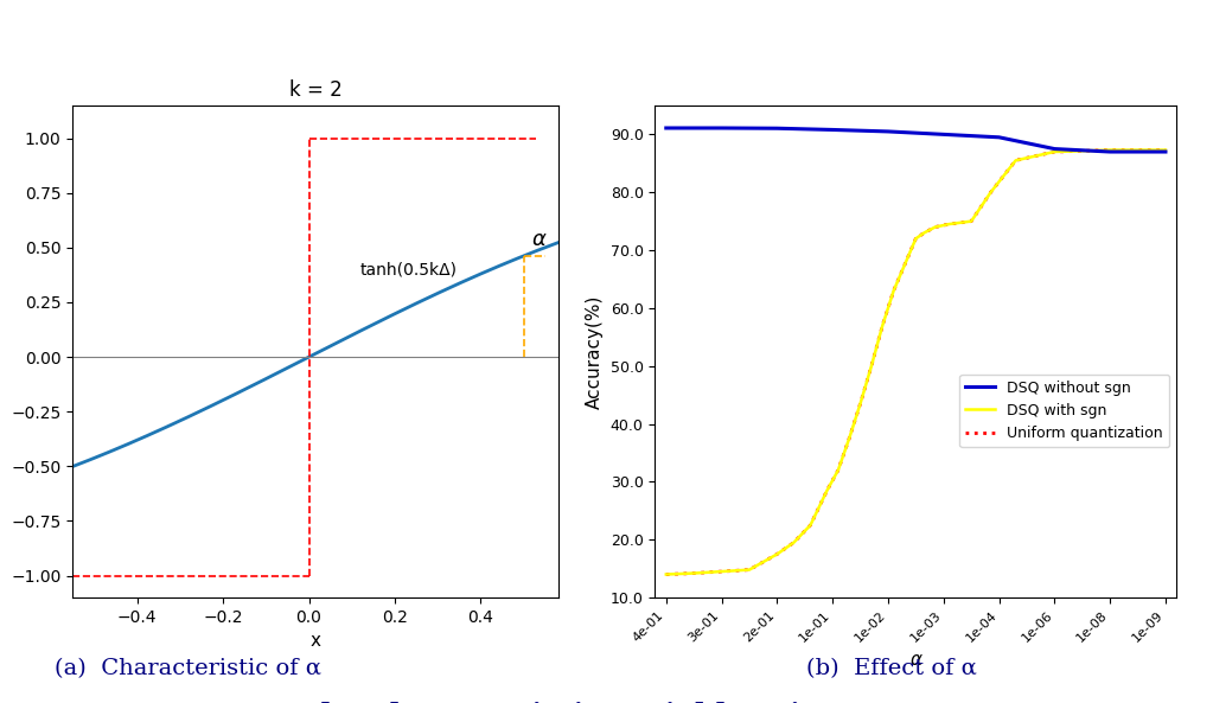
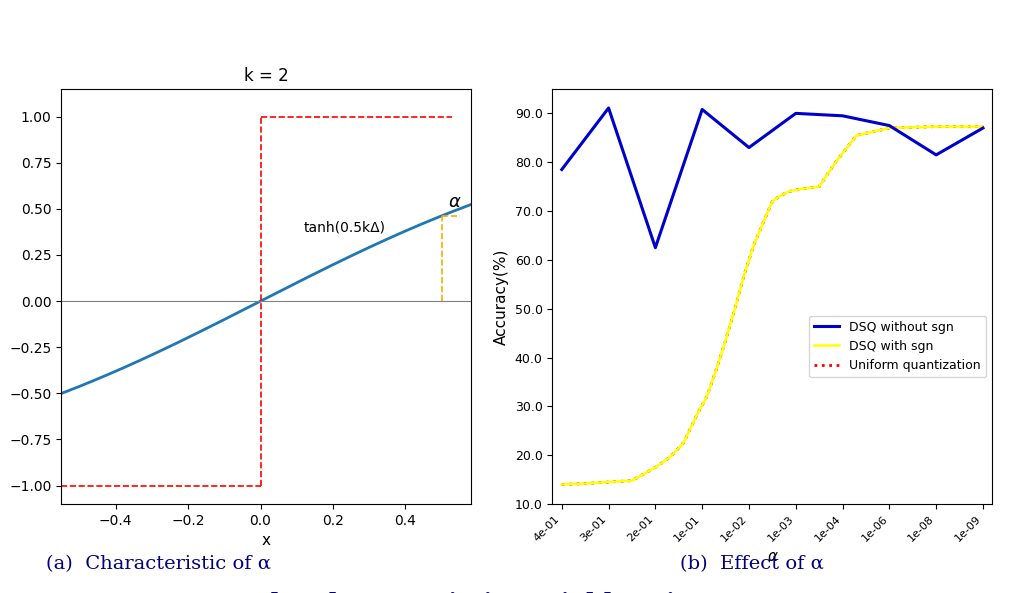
DSQ without sgn/4e-01: 91.1 -> 78.5
DSQ without sgn/2e-01: 91.0 -> 62.5
DSQ without sgn/1e-02: 90.5 -> 83.0
DSQ without sgn/1e-08: 87.0 -> 81.5
